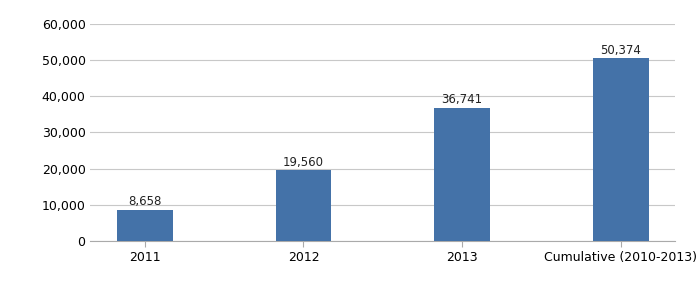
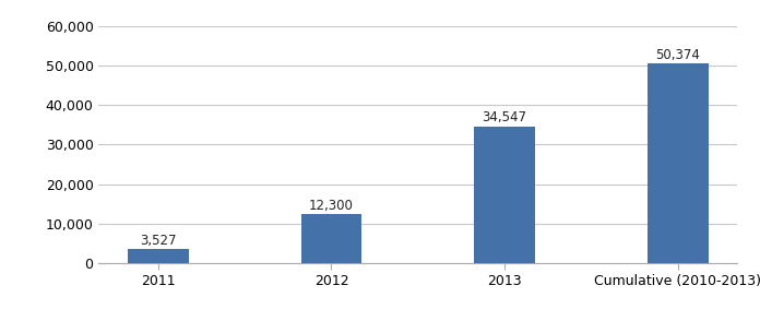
2011: 8,658 -> 3,527
2012: 19,560 -> 12,300
2013: 36,741 -> 34,547
